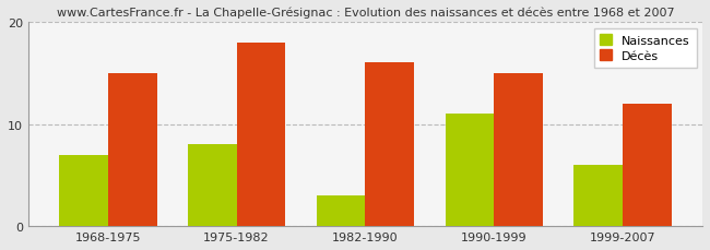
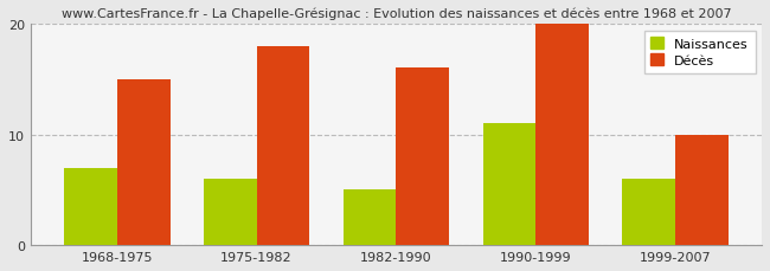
Naissances/1975-1982: 8 -> 6
Naissances/1982-1990: 3 -> 5
Décès/1990-1999: 15 -> 20
Décès/1999-2007: 12 -> 10
